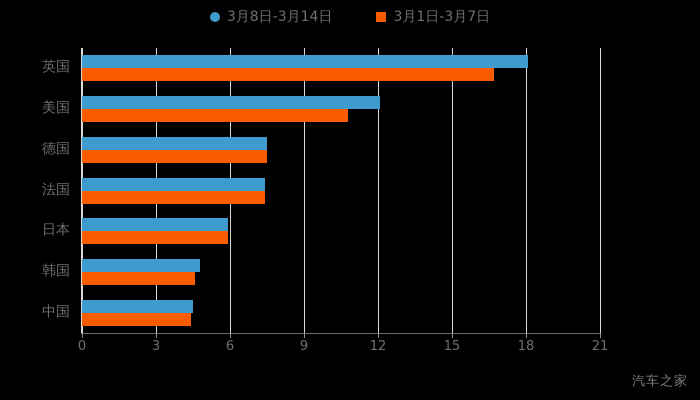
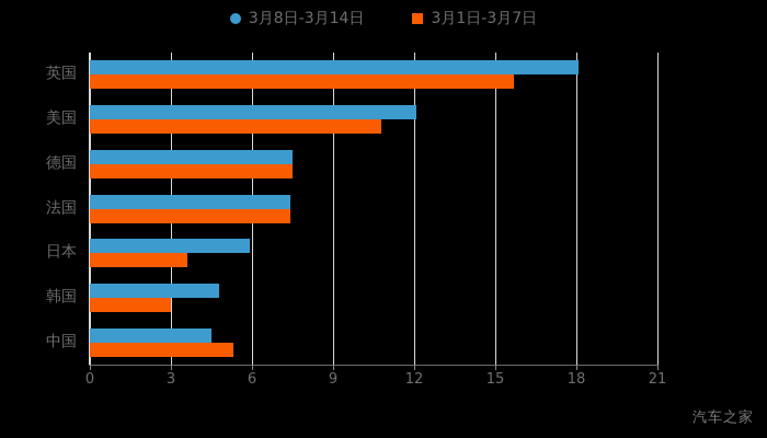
3月1日-3月7日/英国: 16.7 -> 15.7
3月1日-3月7日/日本: 5.9 -> 3.6
3月1日-3月7日/韩国: 4.6 -> 3.0
3月1日-3月7日/中国: 4.4 -> 5.3
